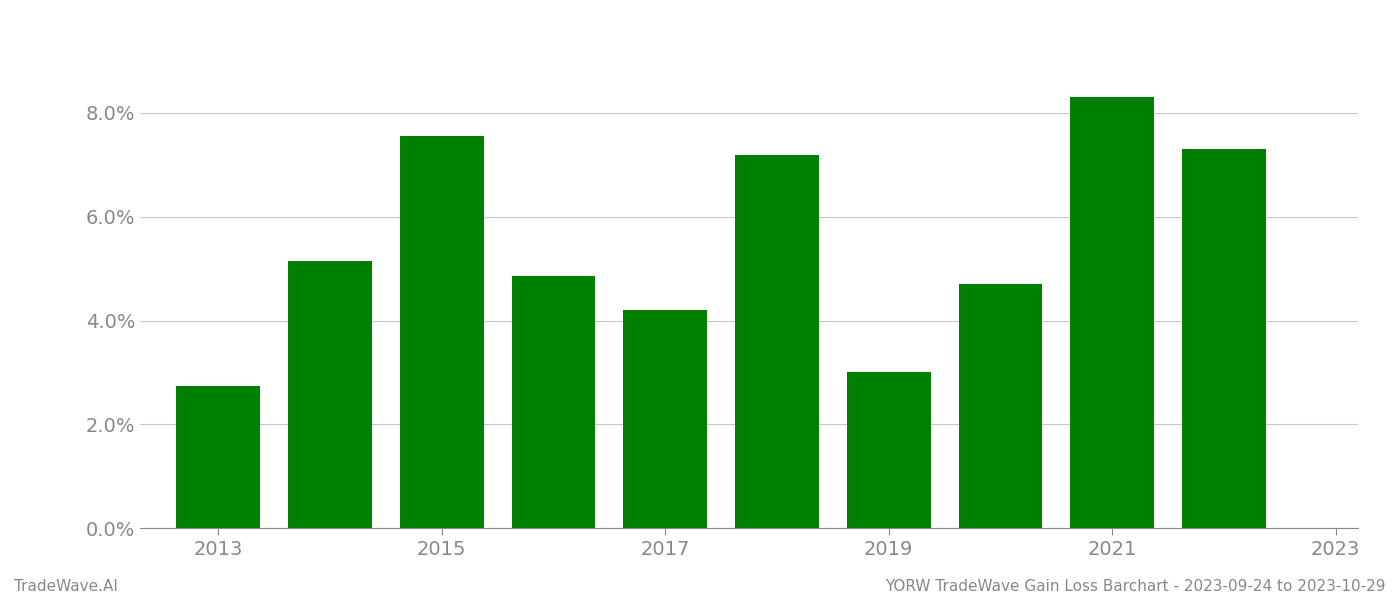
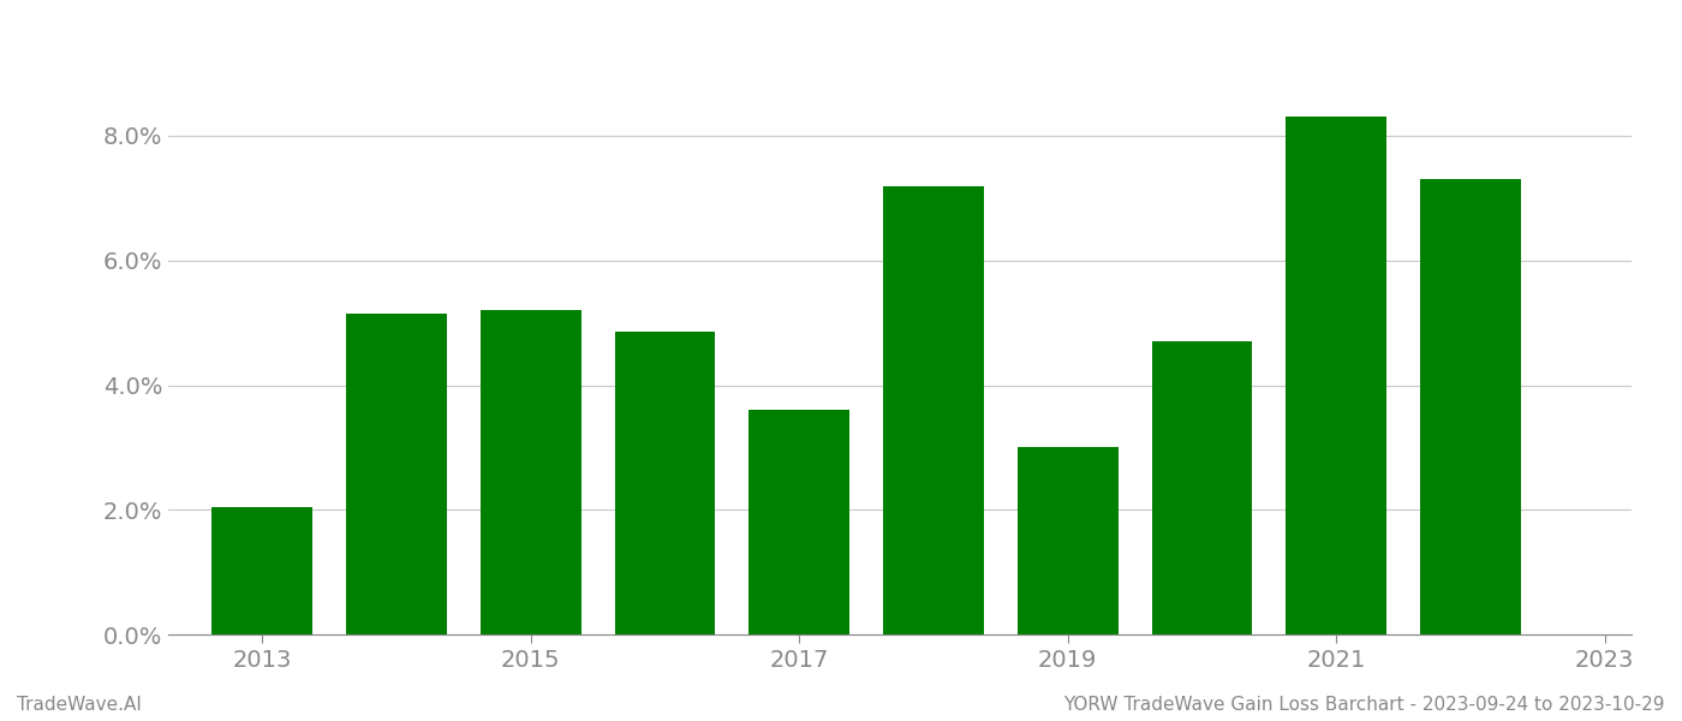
2013: 2.74% -> 2.05%
2015: 7.56% -> 5.20%
2017: 4.20% -> 3.60%
